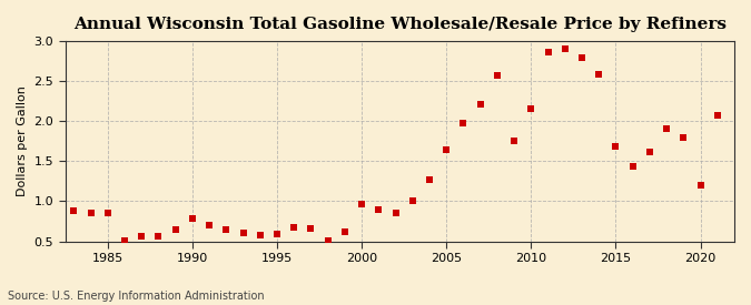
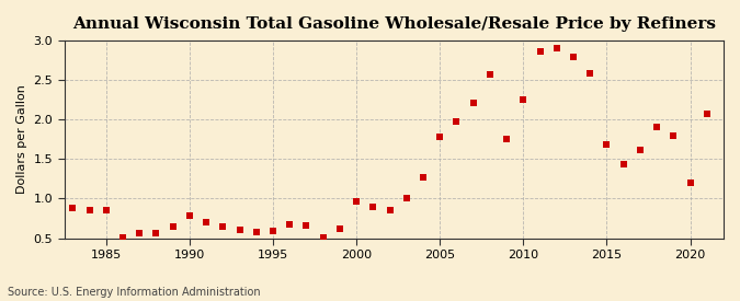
2005: 1.65 -> 1.78
2010: 2.15 -> 2.26
